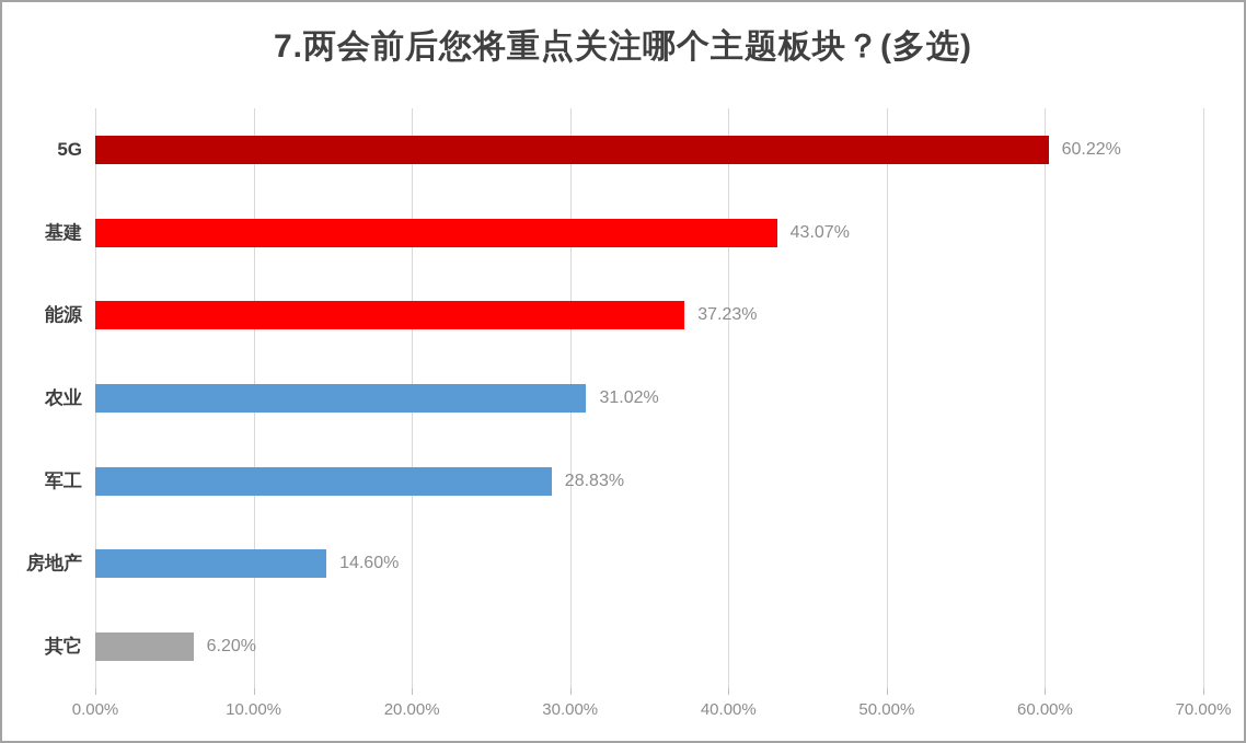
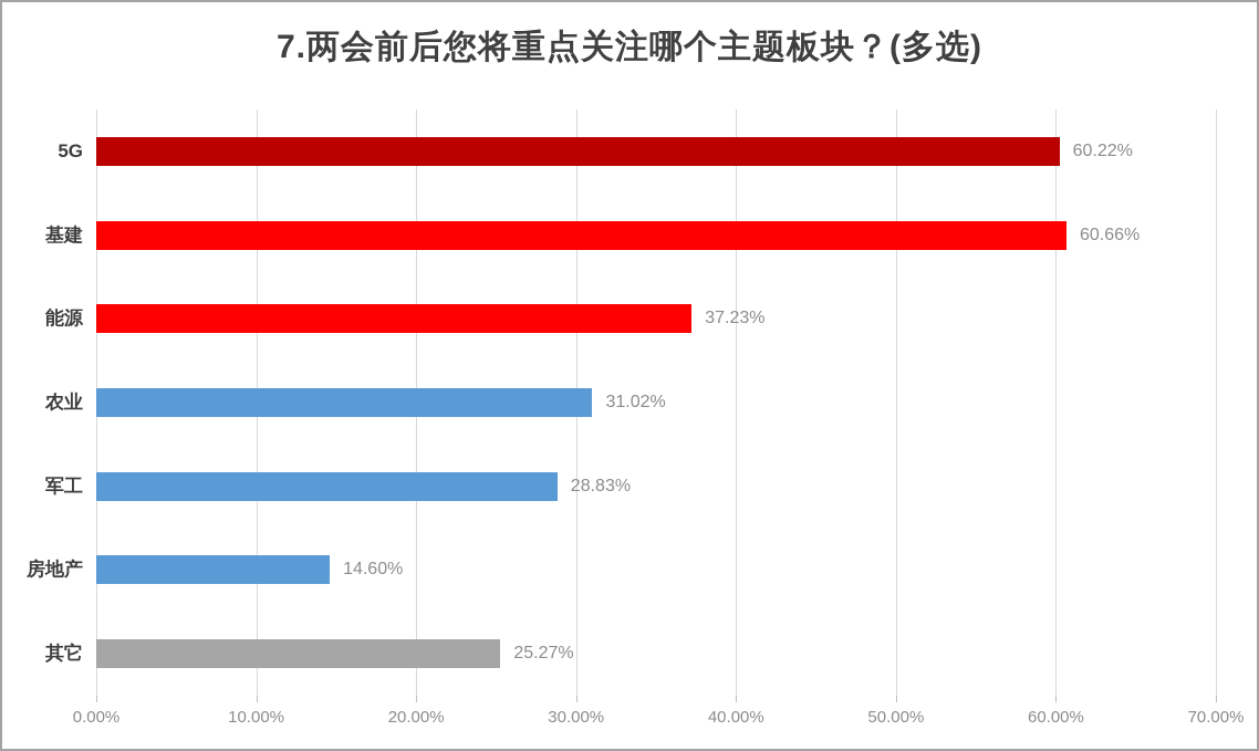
基建: 43.07% -> 60.66%
其它: 6.20% -> 25.27%
